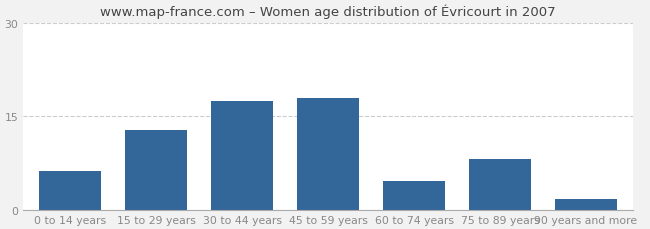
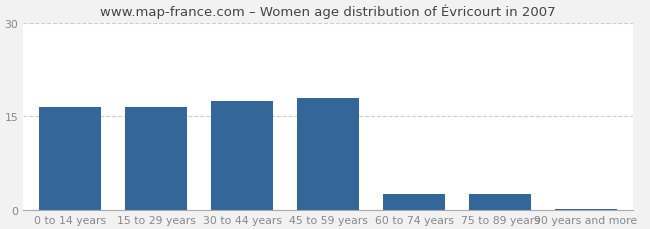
0 to 14 years: 6.2 -> 16.5
15 to 29 years: 12.8 -> 16.5
60 to 74 years: 4.6 -> 2.5
75 to 89 years: 8.2 -> 2.5
90 years and more: 1.8 -> 0.2
